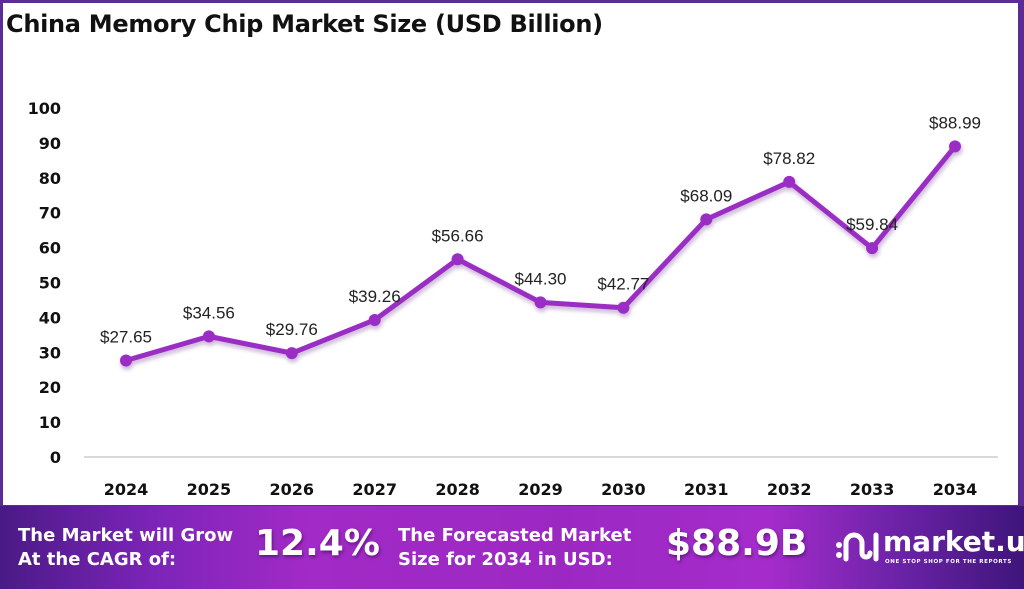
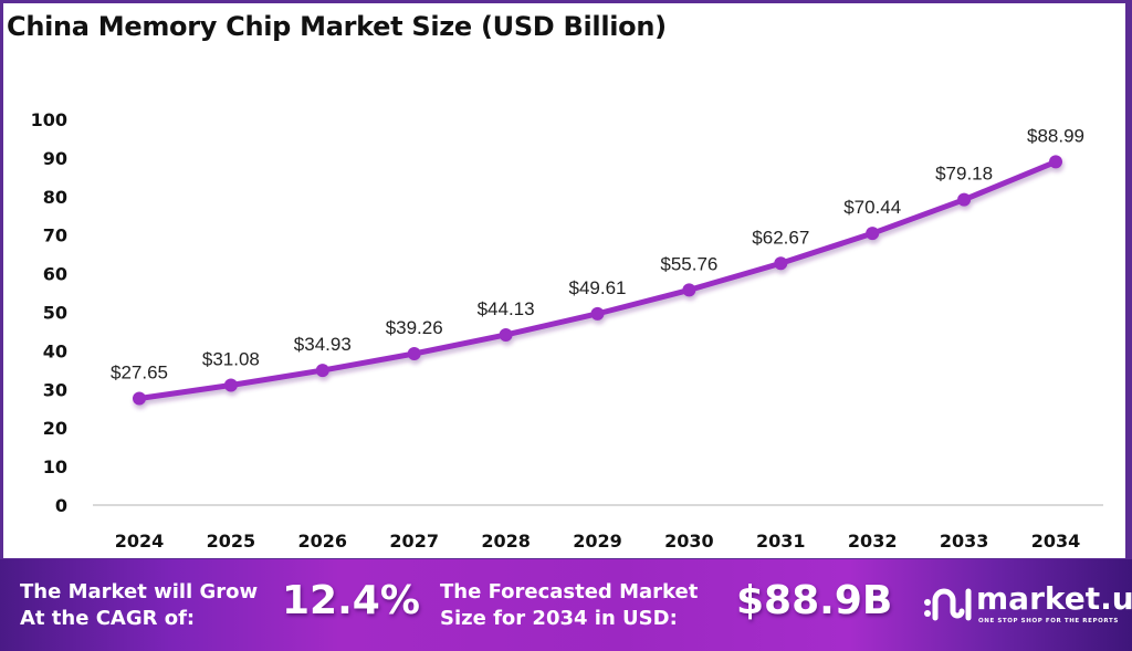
2025: $34.56 -> $31.08
2026: $29.76 -> $34.93
2028: $56.66 -> $44.13
2029: $44.30 -> $49.61
2030: $42.77 -> $55.76
2031: $68.09 -> $62.67
2032: $78.82 -> $70.44
2033: $59.84 -> $79.18
